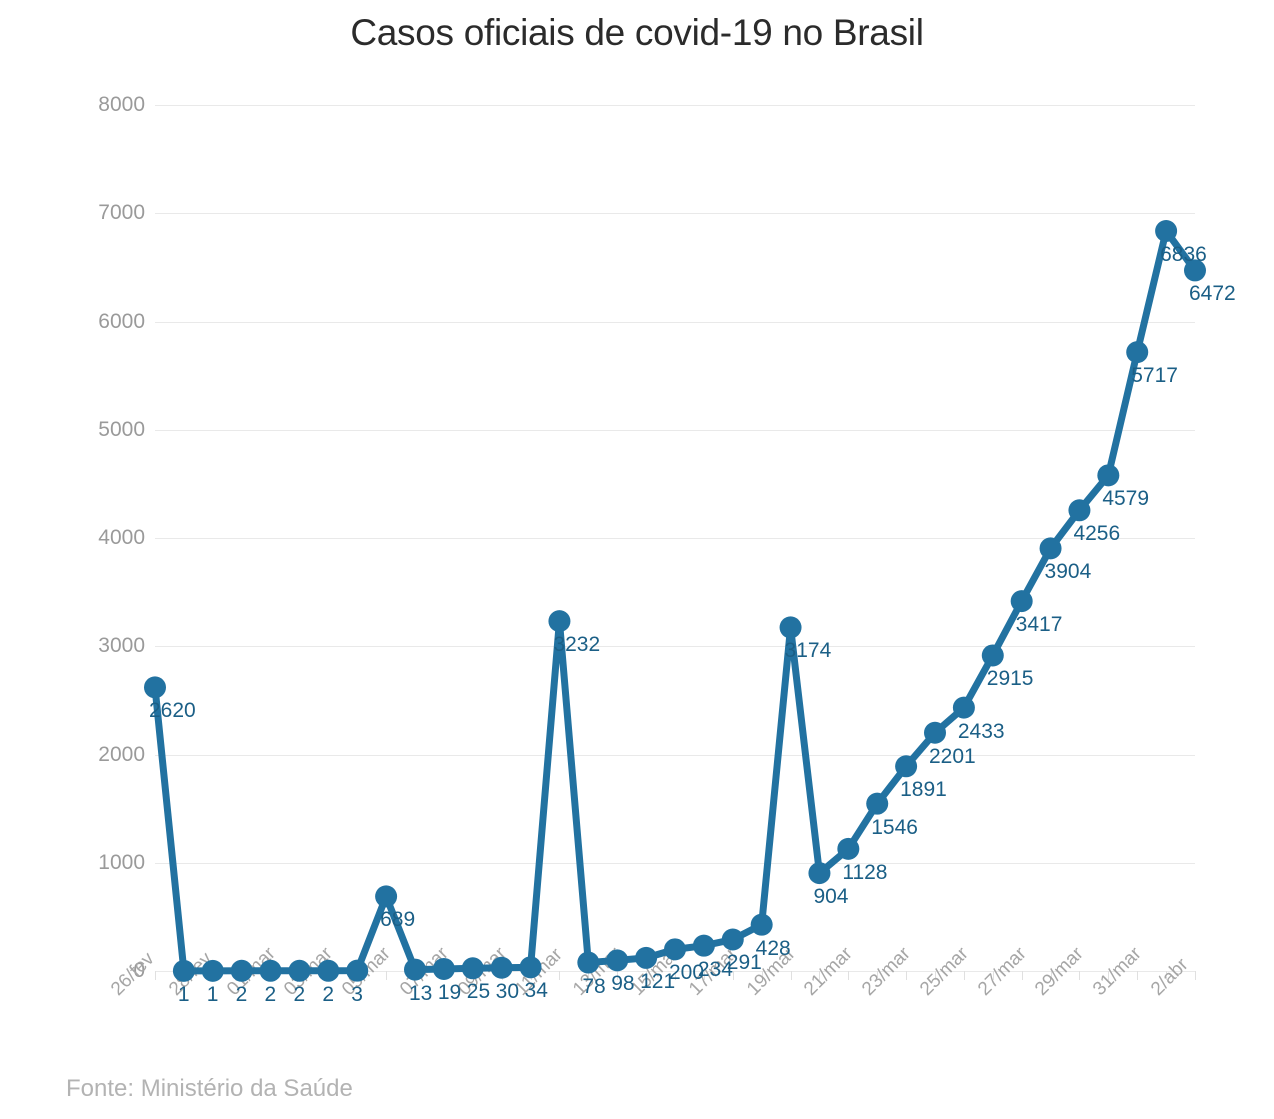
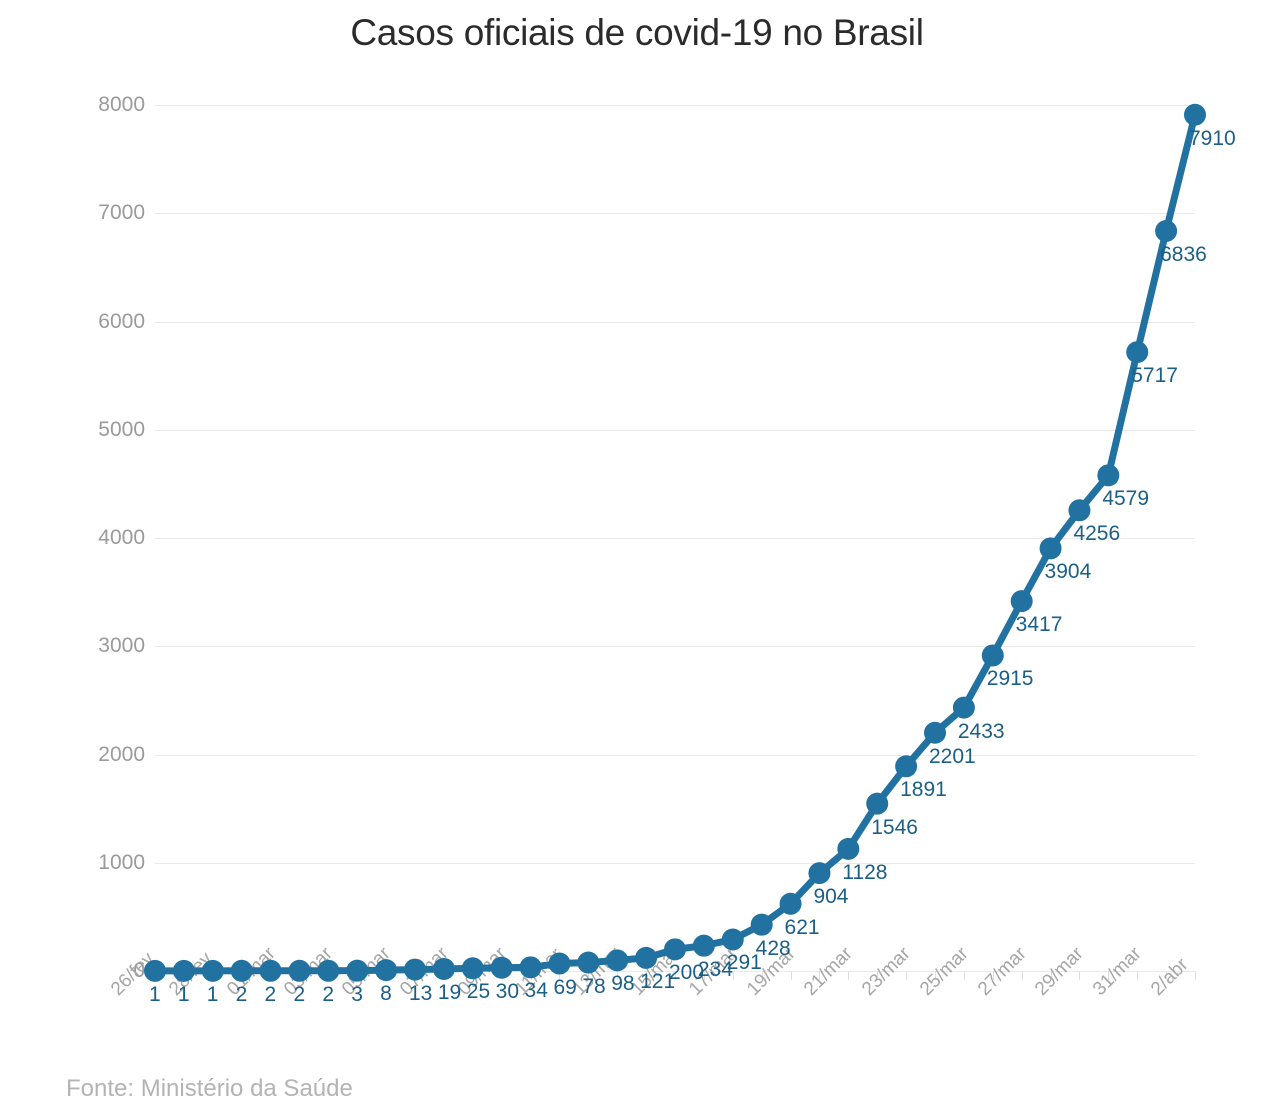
26/fev: 2620 -> 1
05/mar: 689 -> 8
11/mar: 3232 -> 69
19/mar: 3174 -> 621
2/abr: 6472 -> 7910
